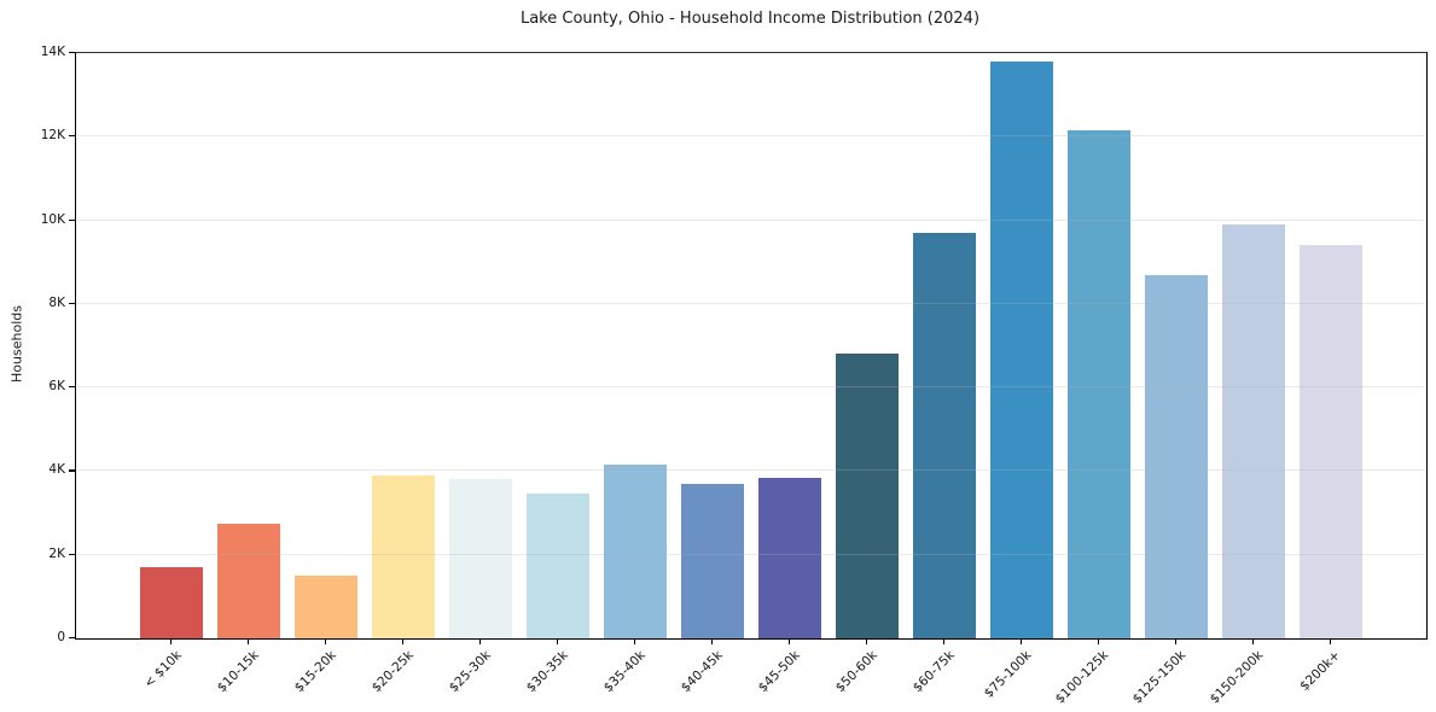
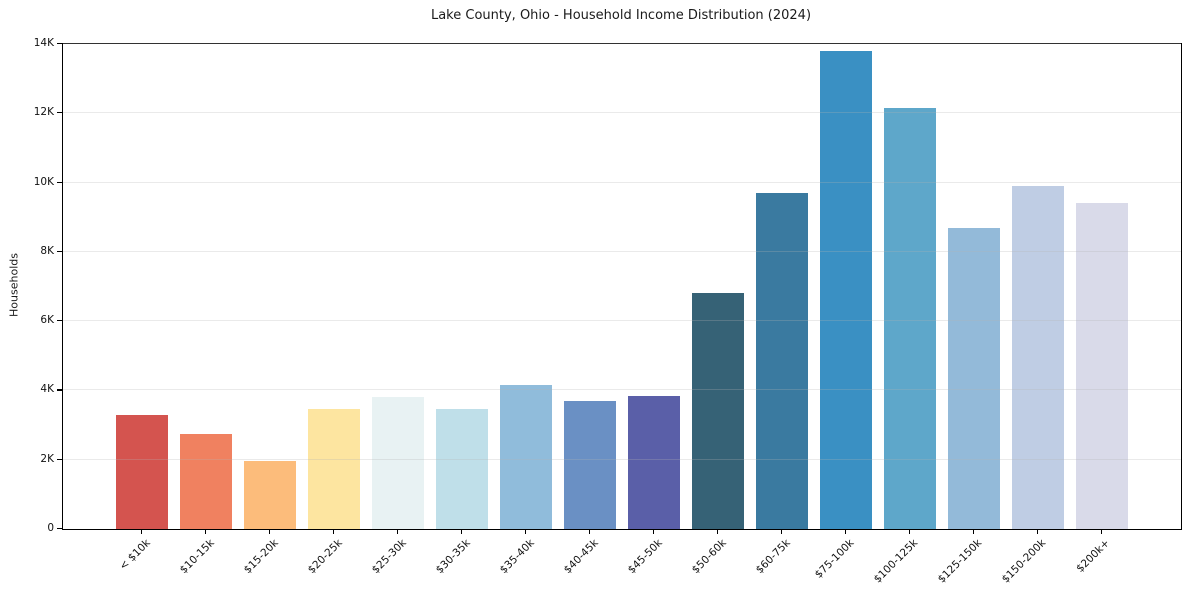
< $10k: 1.7K -> 3.3K
$15-20k: 1.5K -> 2.0K
$20-25k: 3.9K -> 3.4K
